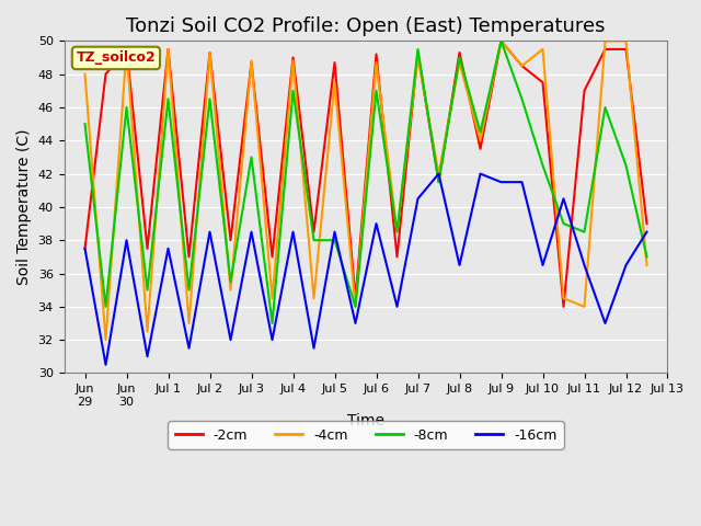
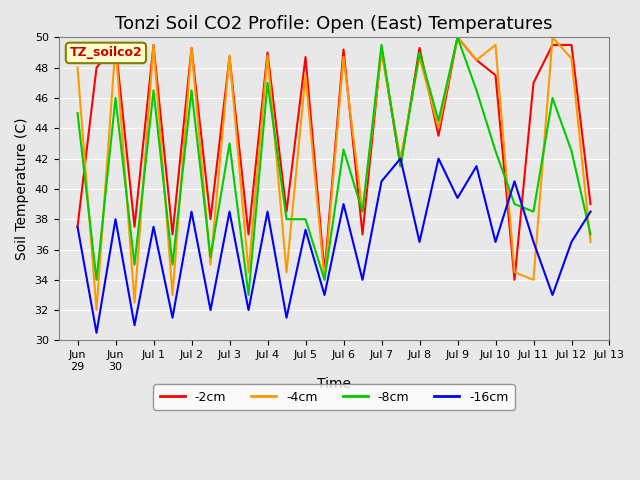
-16cm/Jul 5: 38.5 -> 37.3
-8cm/Jul 6: 47.0 -> 42.6
-16cm/Jul 9: 41.5 -> 39.4
-4cm/Jul 12: 50.0 -> 48.6
